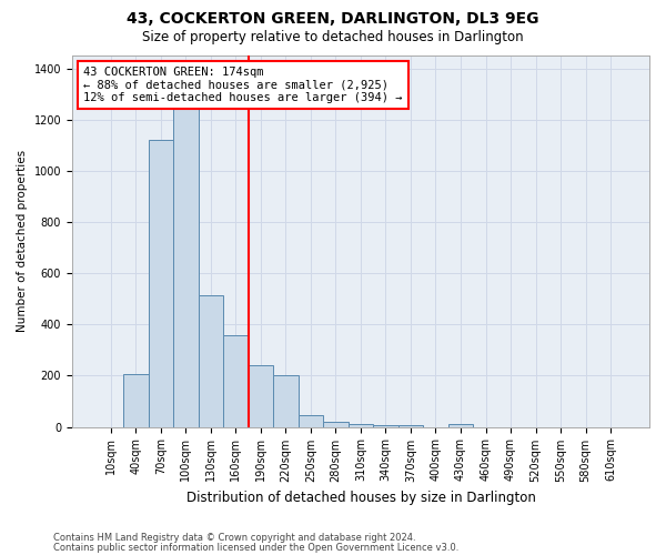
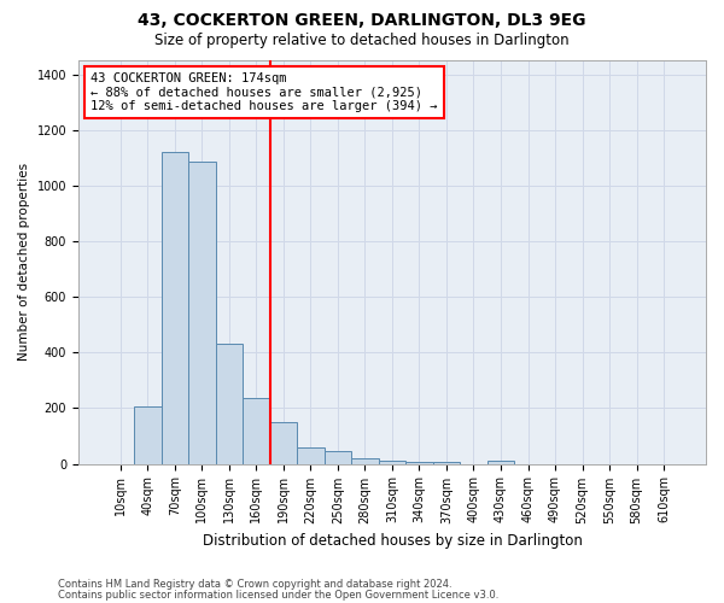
100sqm: 1250 -> 1085
130sqm: 515 -> 430
160sqm: 360 -> 235
190sqm: 240 -> 150
220sqm: 200 -> 60
